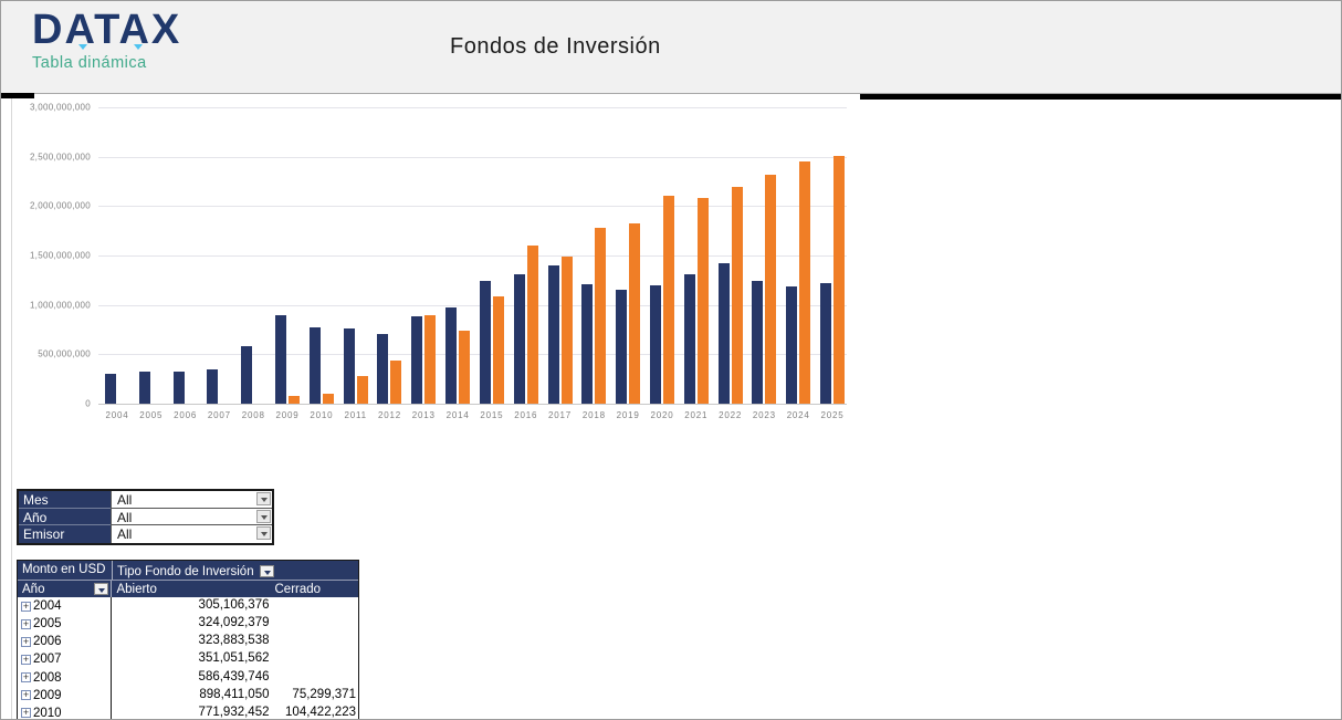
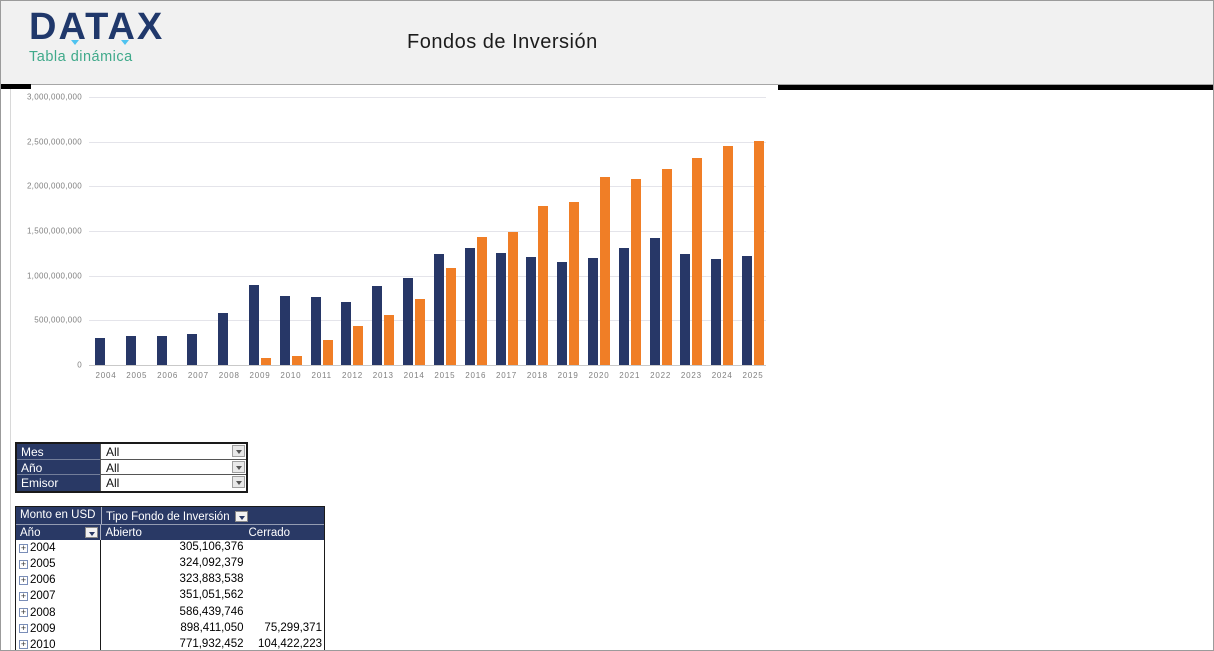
Cerrado/2013: 900000000 -> 600000000
Cerrado/2016: 1600000000 -> 1400000000
Abierto/2017: 1400000000 -> 1300000000
